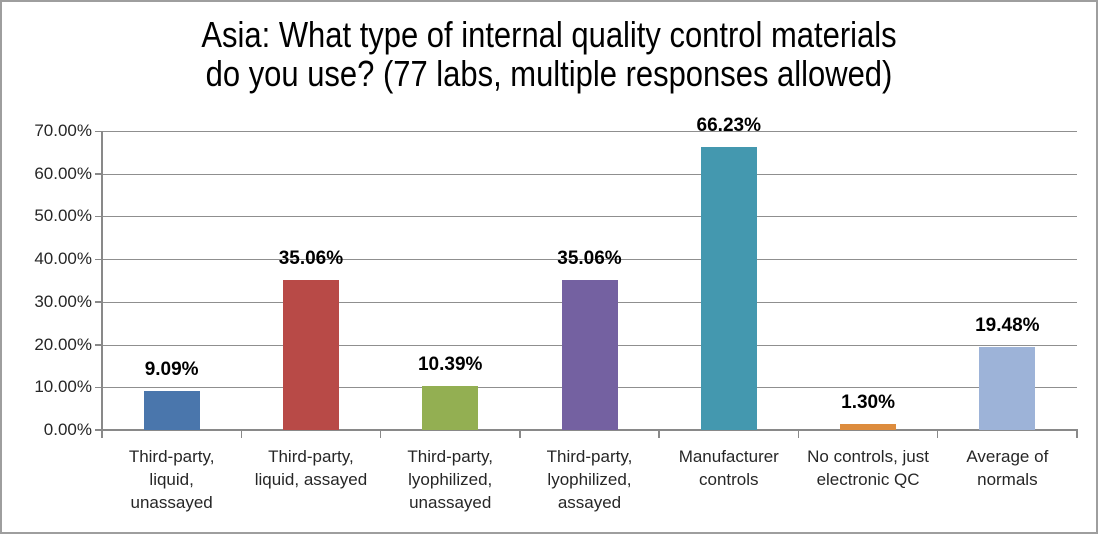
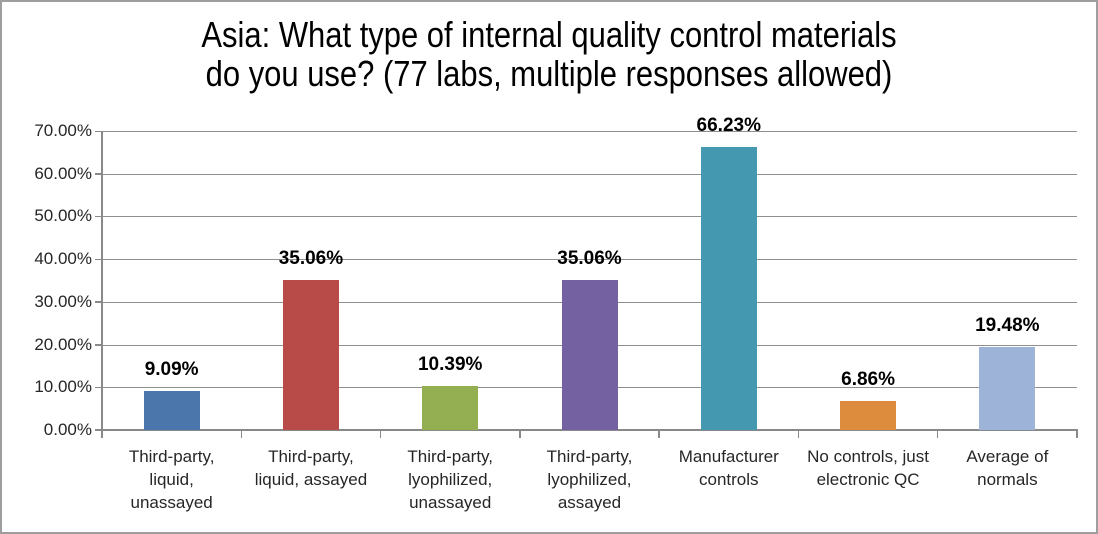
No controls, just electronic QC: 1.30% -> 6.86%
